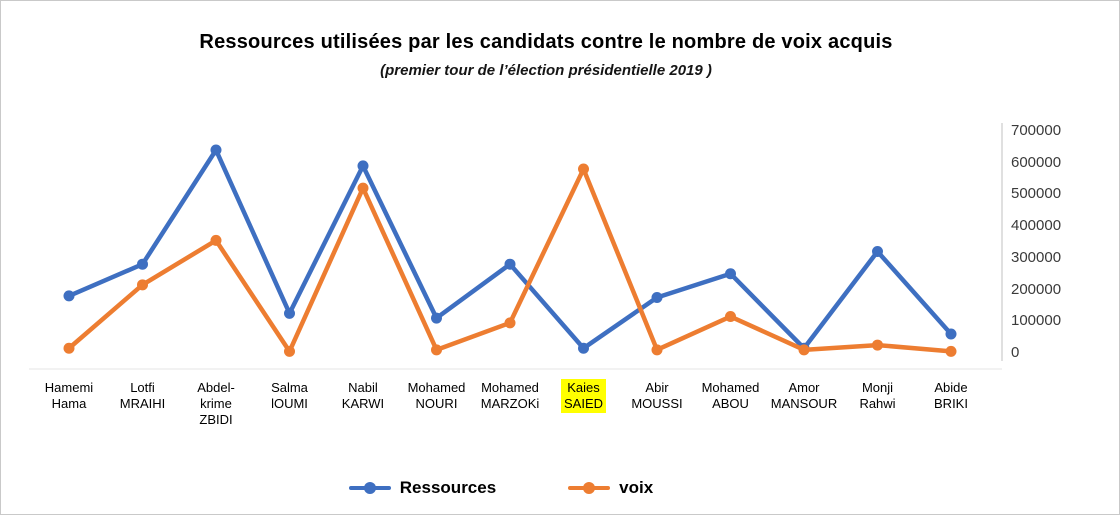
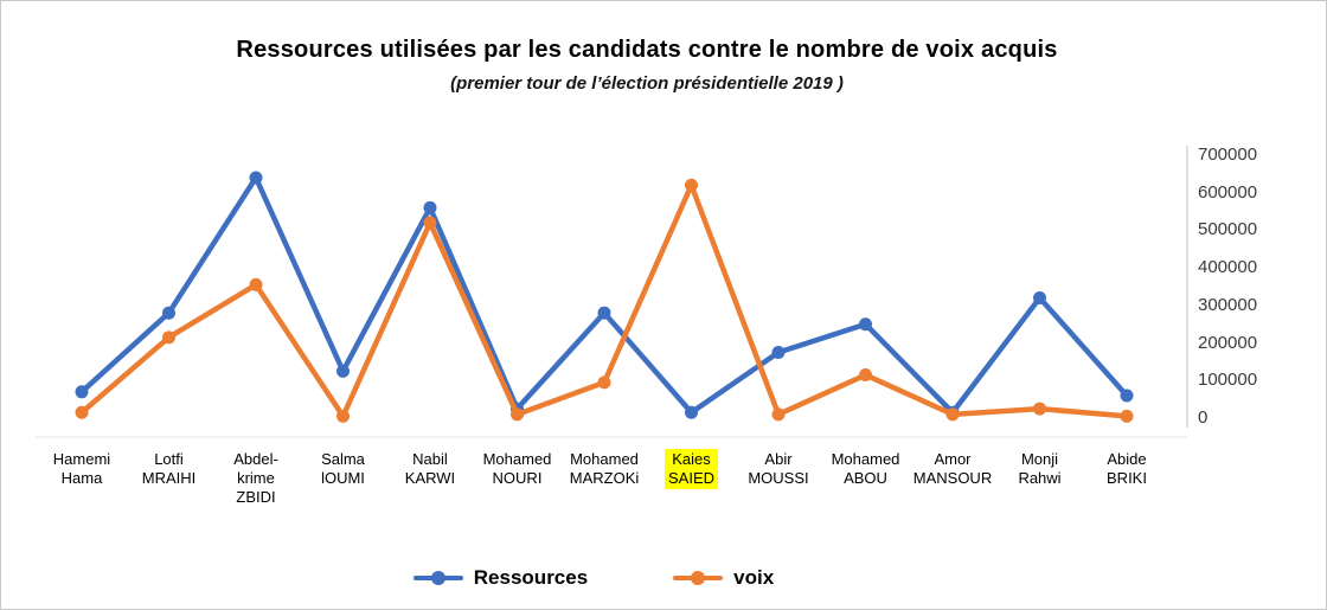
Ressources/Hamemi Hama: 180000 -> 70000
Ressources/Nabil KARWI: 590000 -> 560000
Ressources/Mohamed NOURI: 110000 -> 20000
voix/Kaies SAIED: 580000 -> 620000
